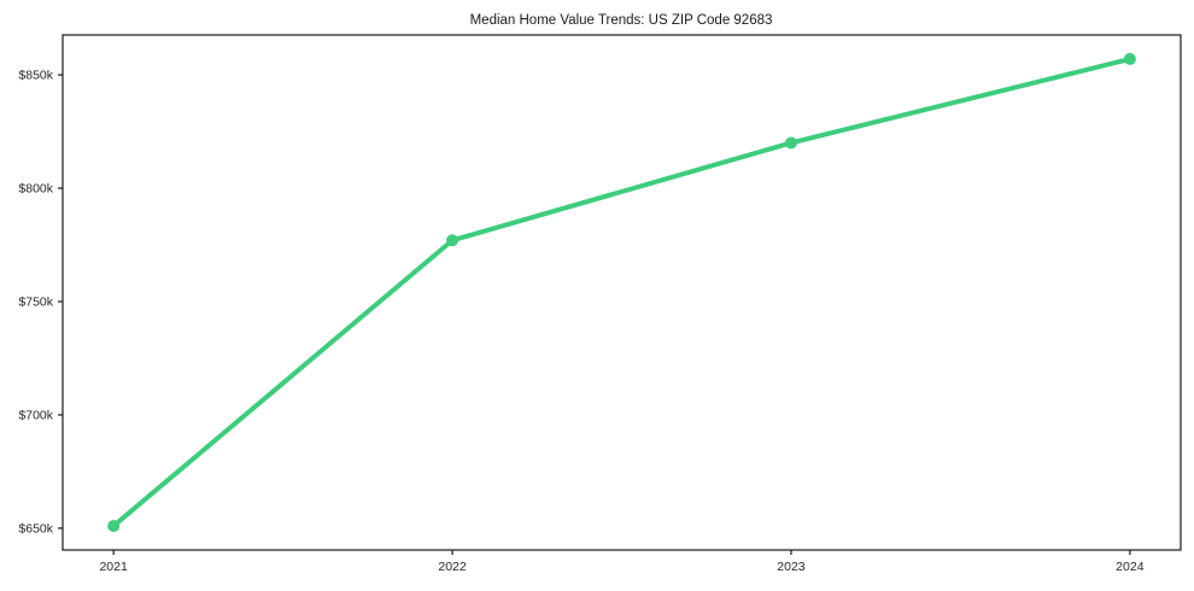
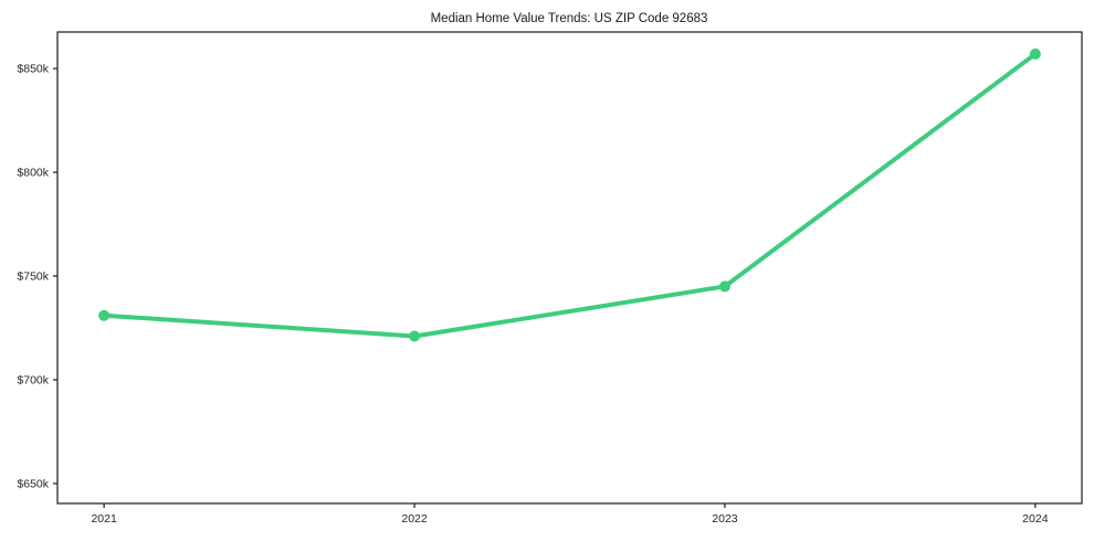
2021: $651k -> $731k
2022: $777k -> $721k
2023: $820k -> $745k
